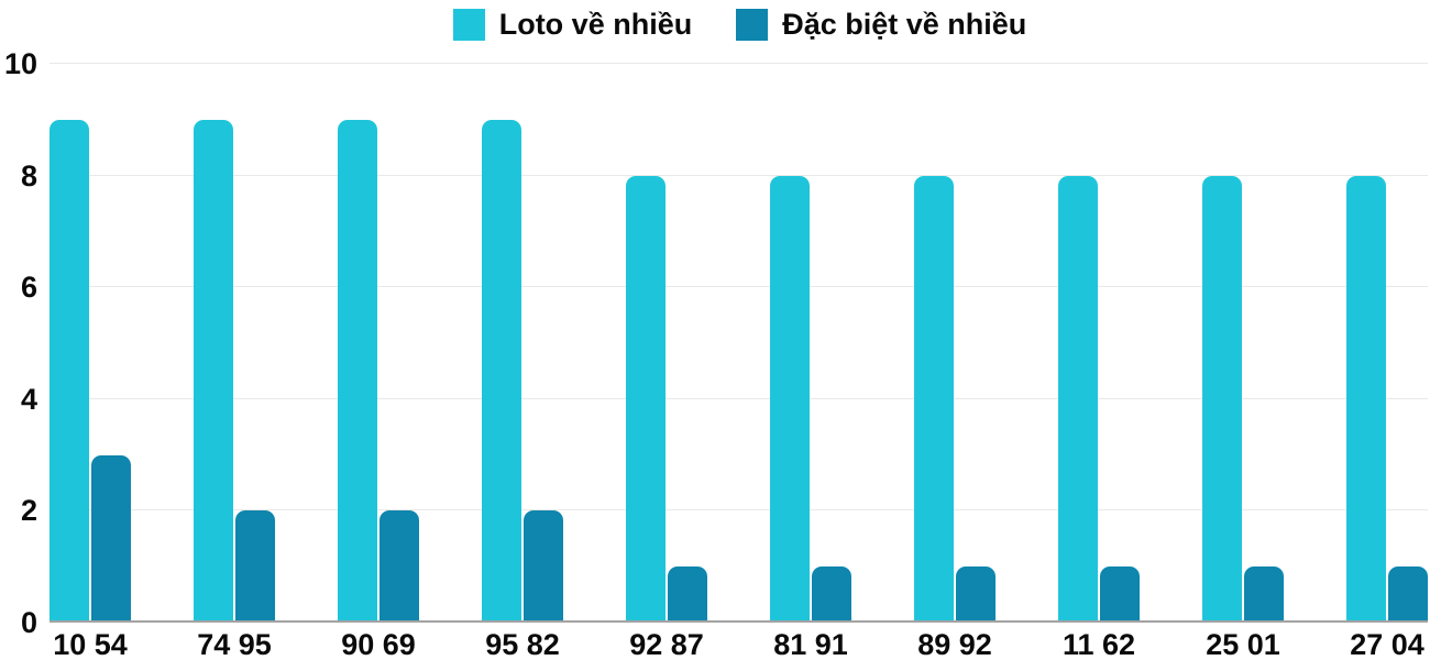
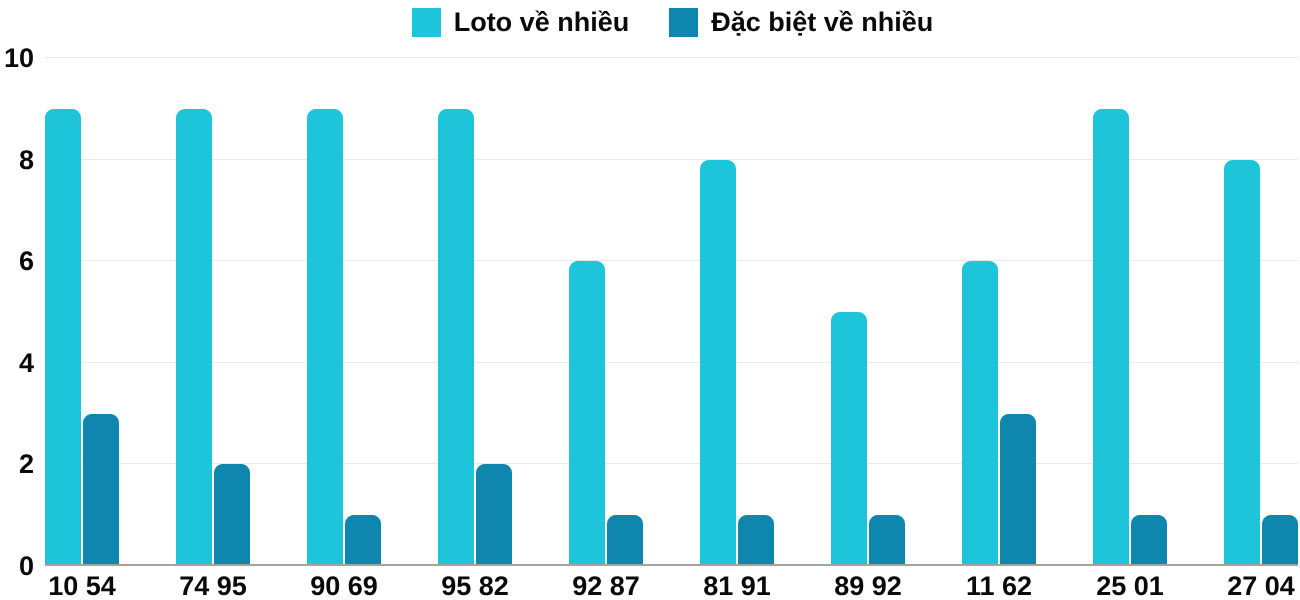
Đặc biệt về nhiều/90 69: 2 -> 1
Loto về nhiều/92 87: 8 -> 6
Loto về nhiều/89 92: 8 -> 5
Loto về nhiều/11 62: 8 -> 6
Đặc biệt về nhiều/11 62: 1 -> 3
Loto về nhiều/25 01: 8 -> 9
